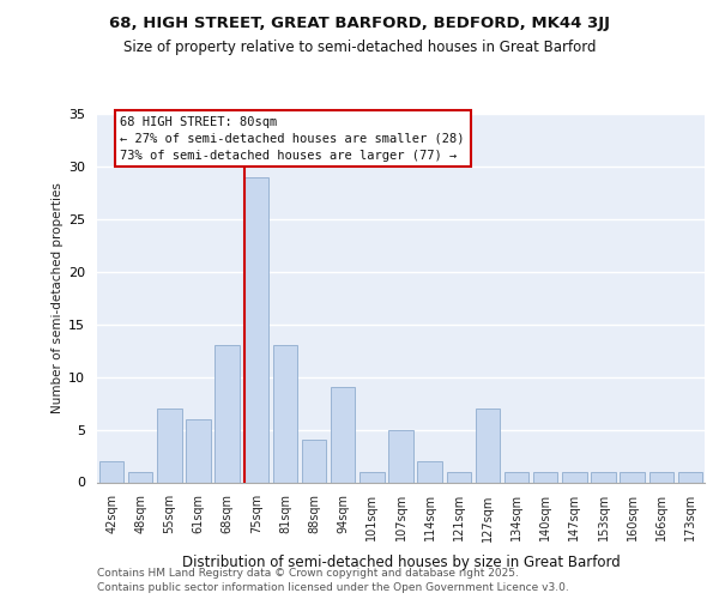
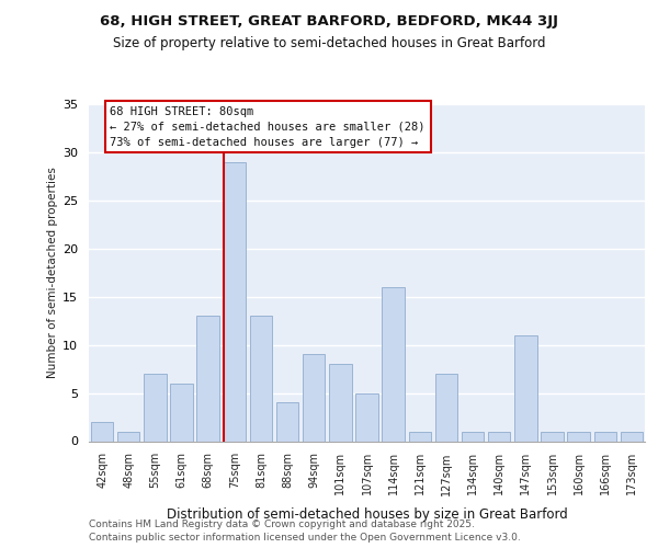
101sqm: 1 -> 8
114sqm: 2 -> 16
147sqm: 1 -> 11
